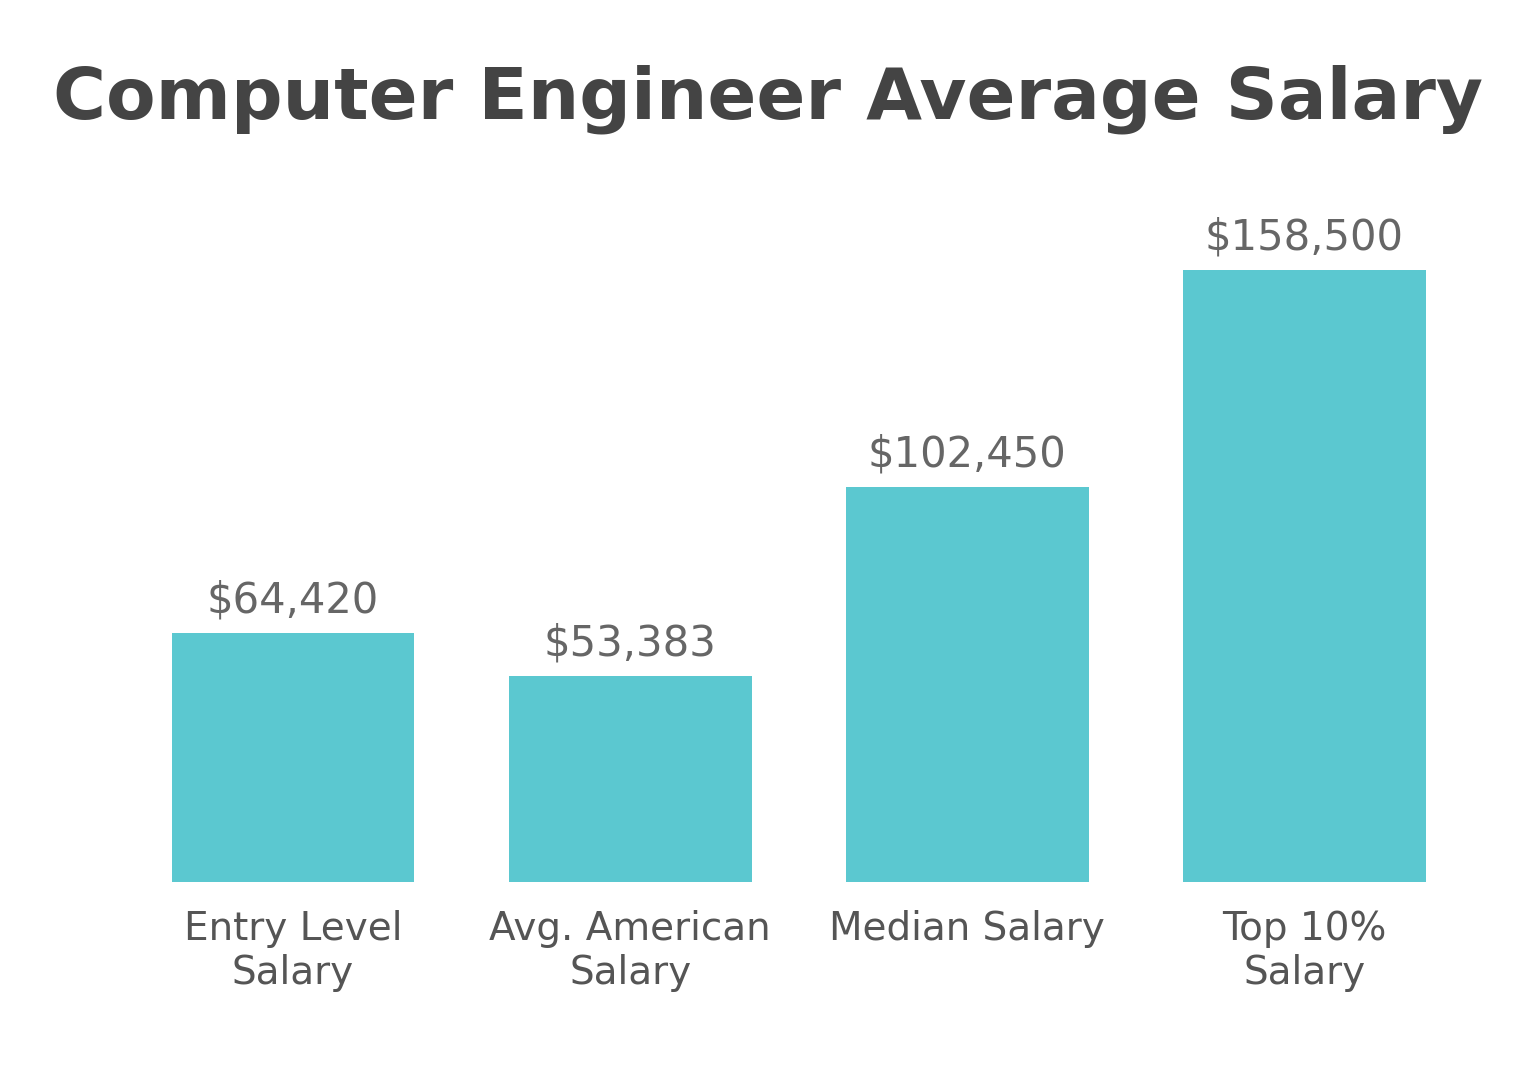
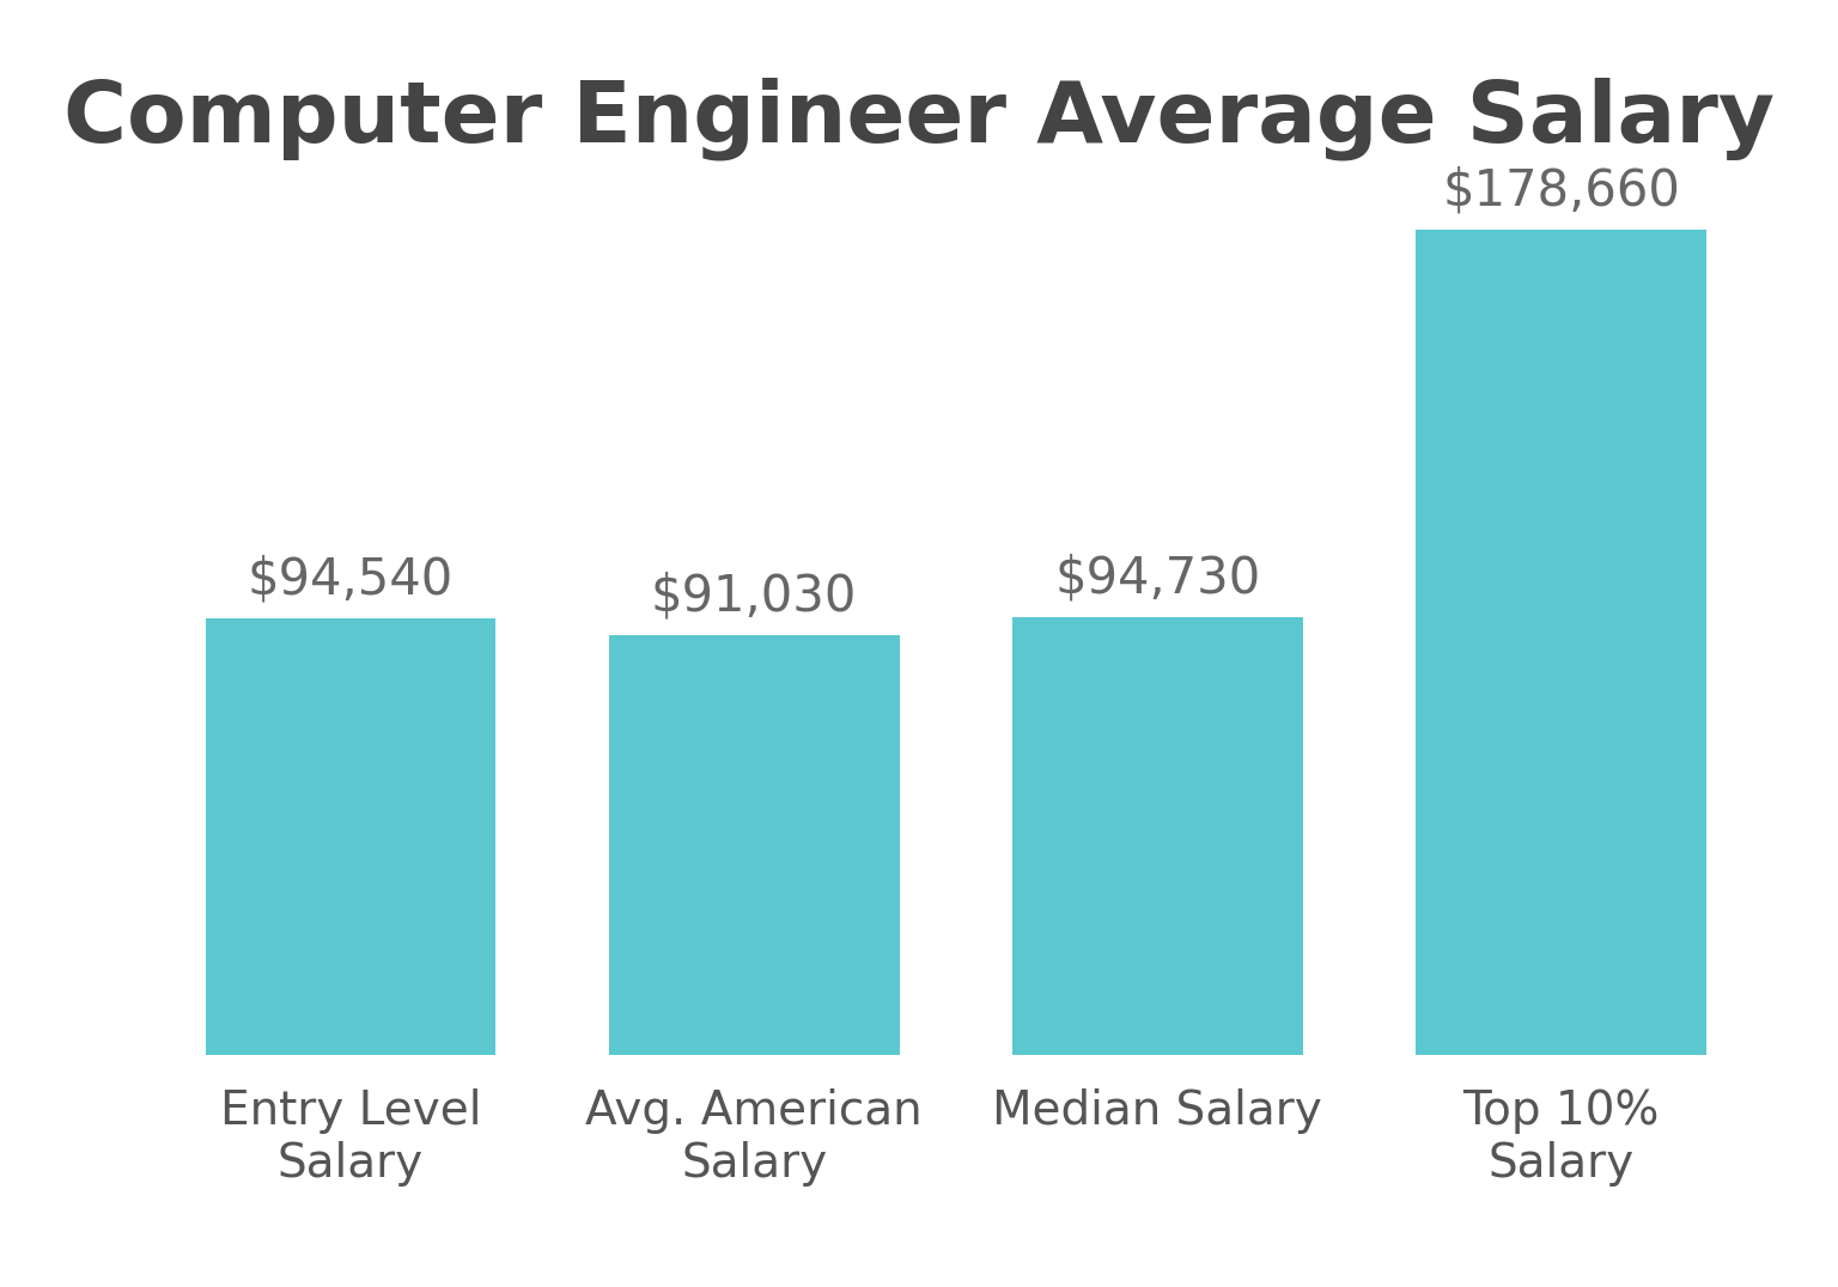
Entry Level Salary: $64,420 -> $94,540
Avg. American Salary: $53,383 -> $91,030
Median Salary: $102,450 -> $94,730
Top 10% Salary: $158,500 -> $178,660
